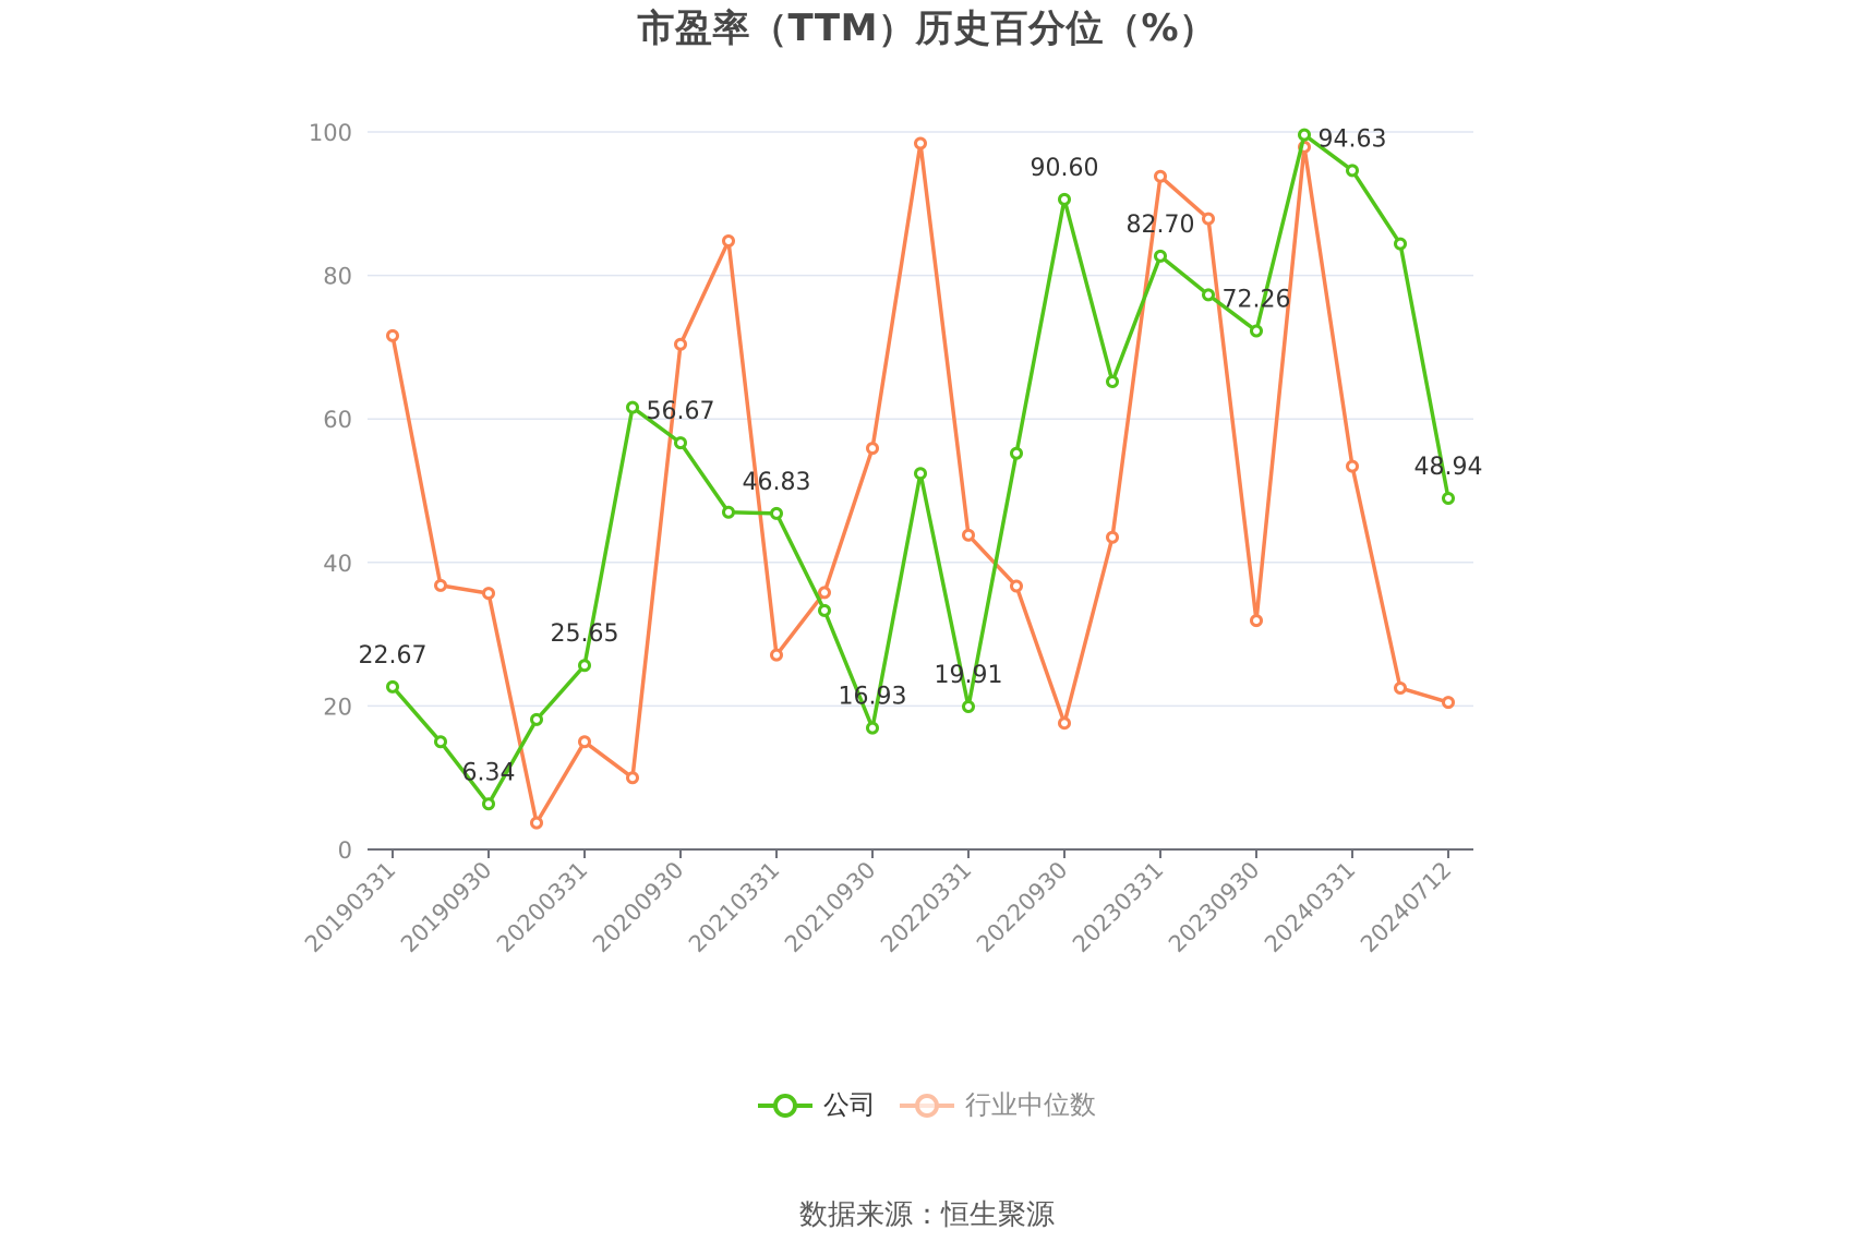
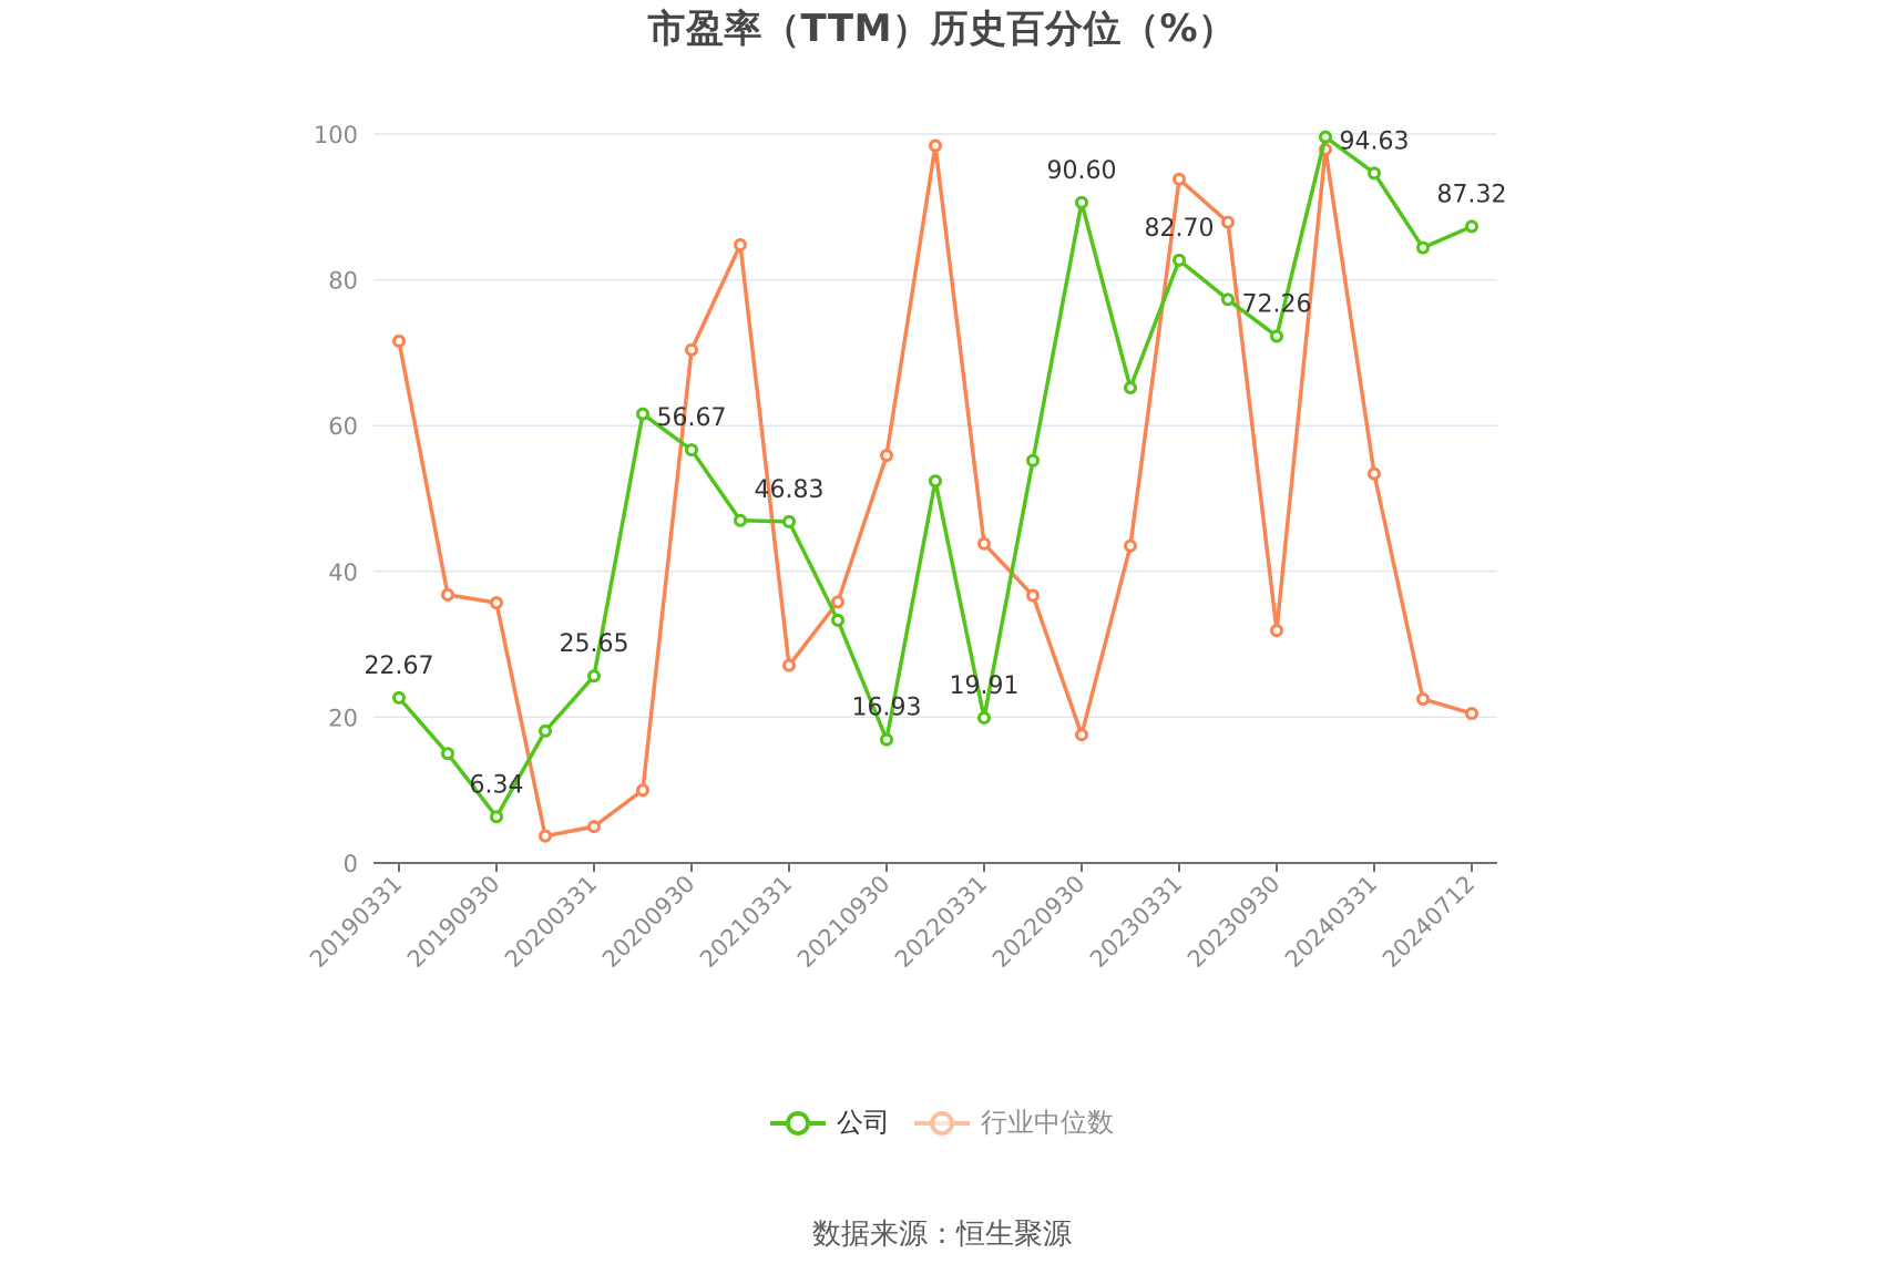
行业中位数/20200331: 15 -> 5
公司/20240712: 48.94 -> 87.32
